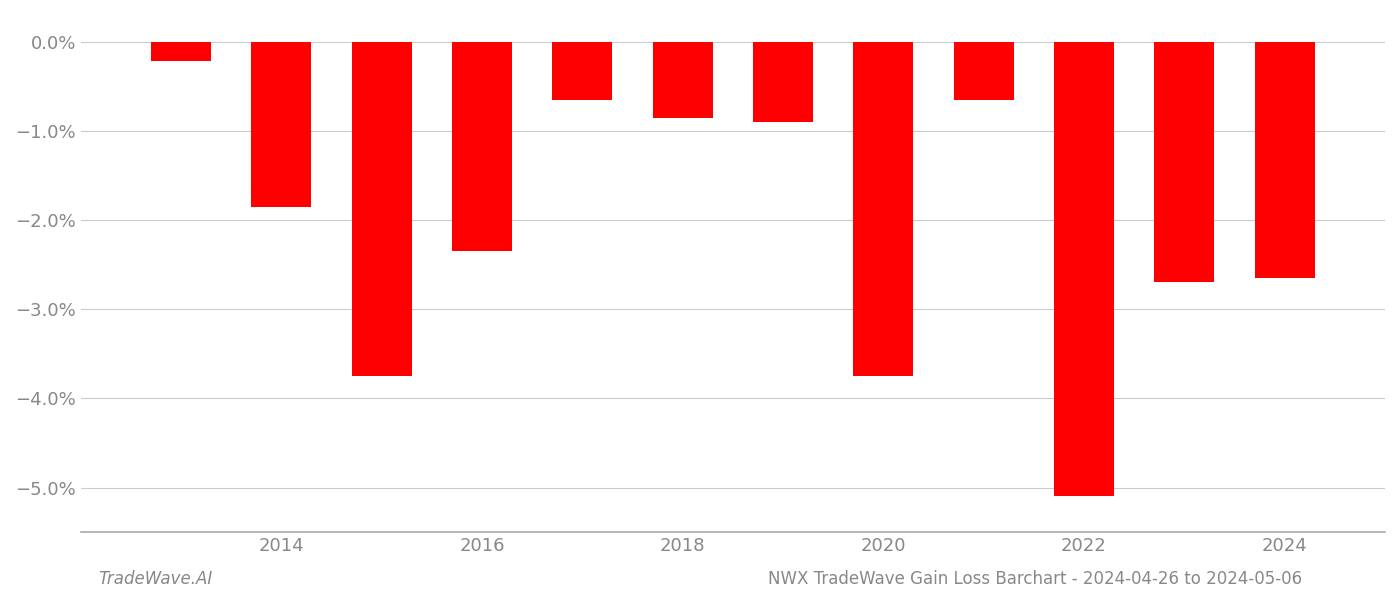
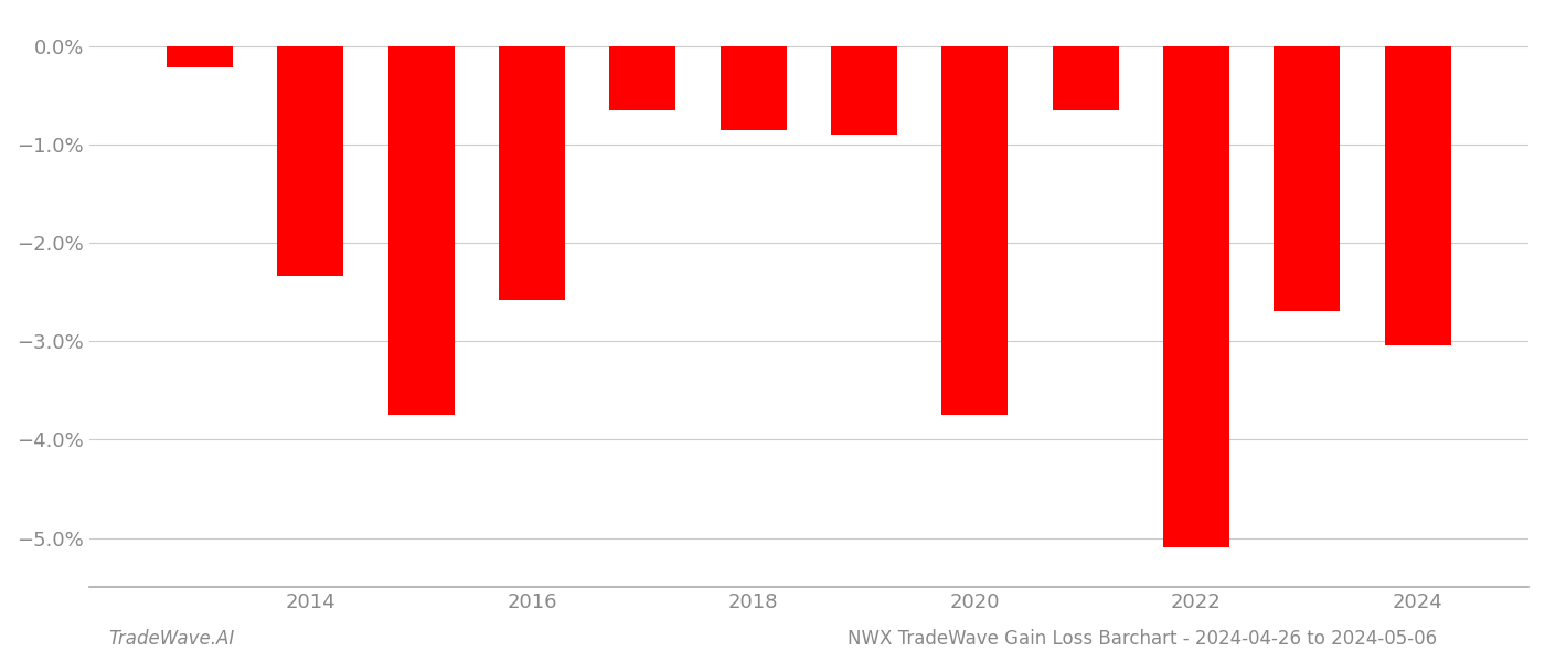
2014: -1.85% -> -2.34%
2016: -2.35% -> -2.58%
2024: -2.65% -> -3.04%
